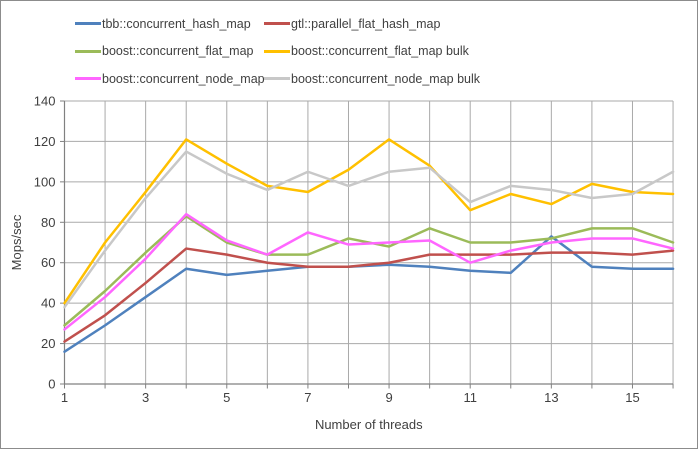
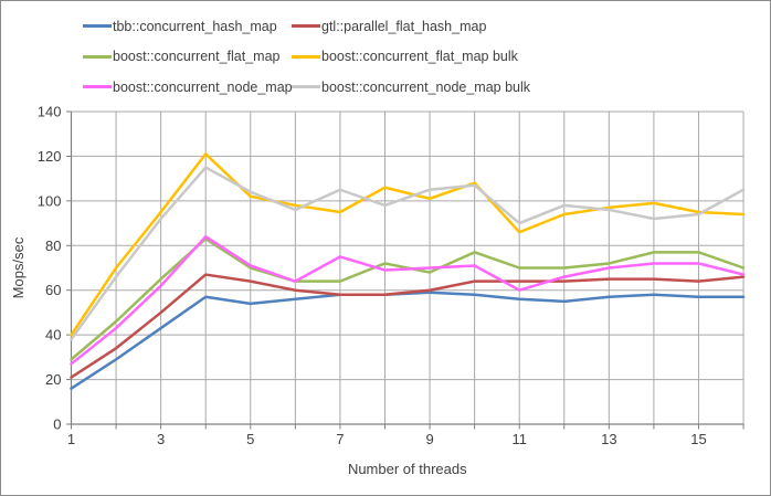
boost::concurrent_flat_map bulk/5: 109 -> 102
boost::concurrent_flat_map bulk/9: 121 -> 101
tbb::concurrent_hash_map/13: 73 -> 57
boost::concurrent_flat_map bulk/13: 89 -> 97
